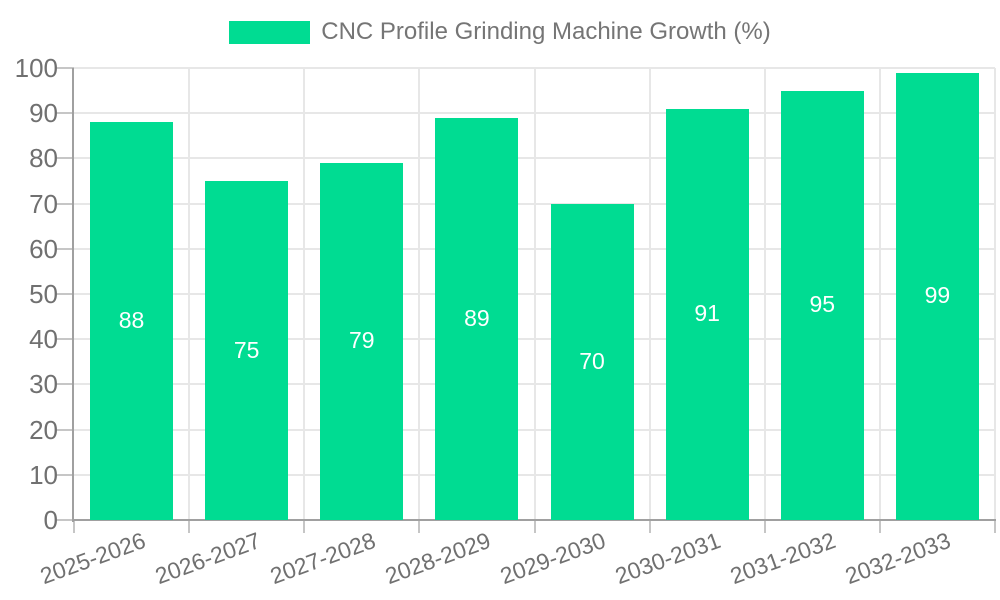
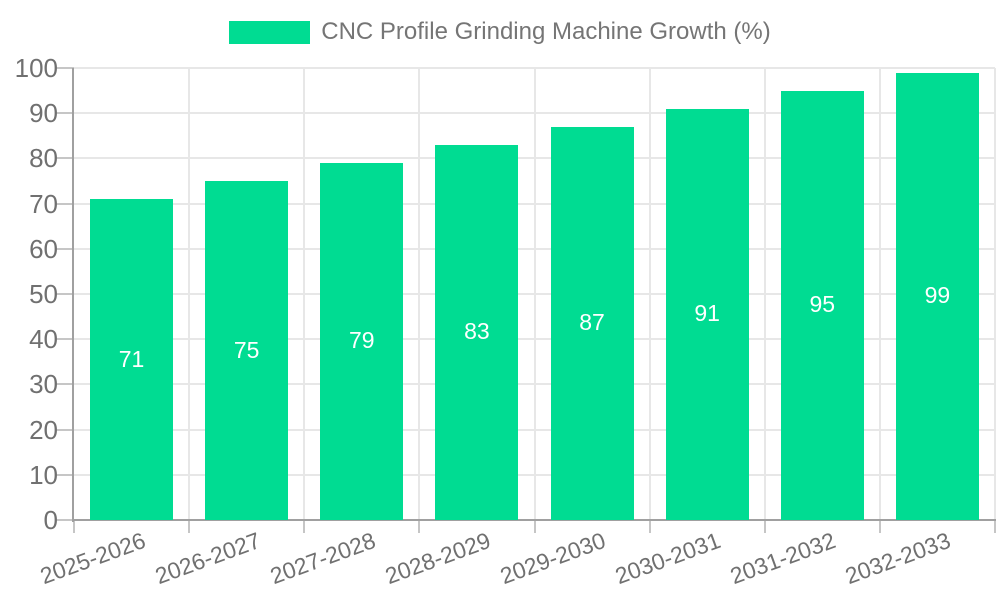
2025-2026: 88 -> 71
2028-2029: 89 -> 83
2029-2030: 70 -> 87
